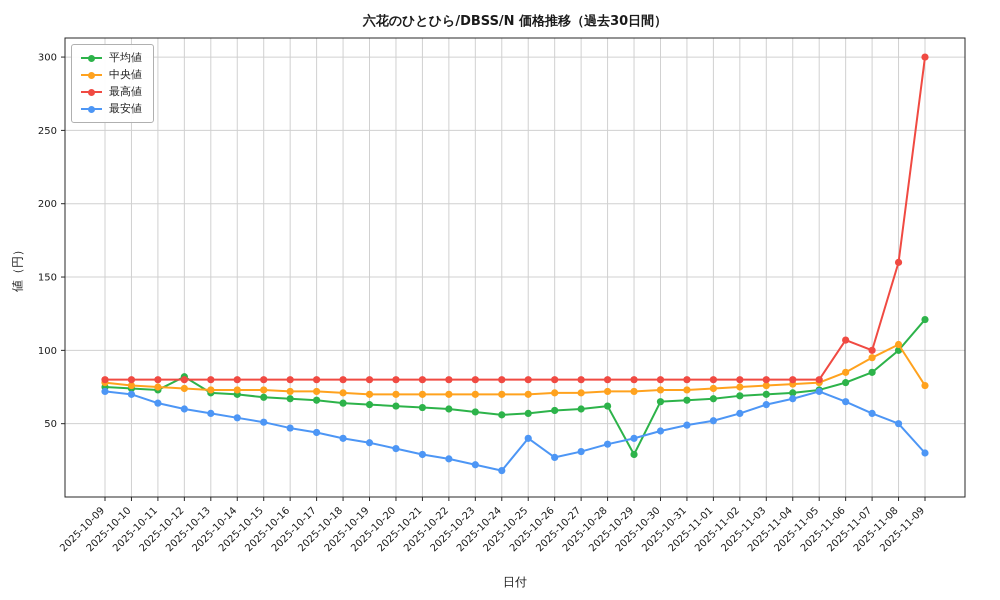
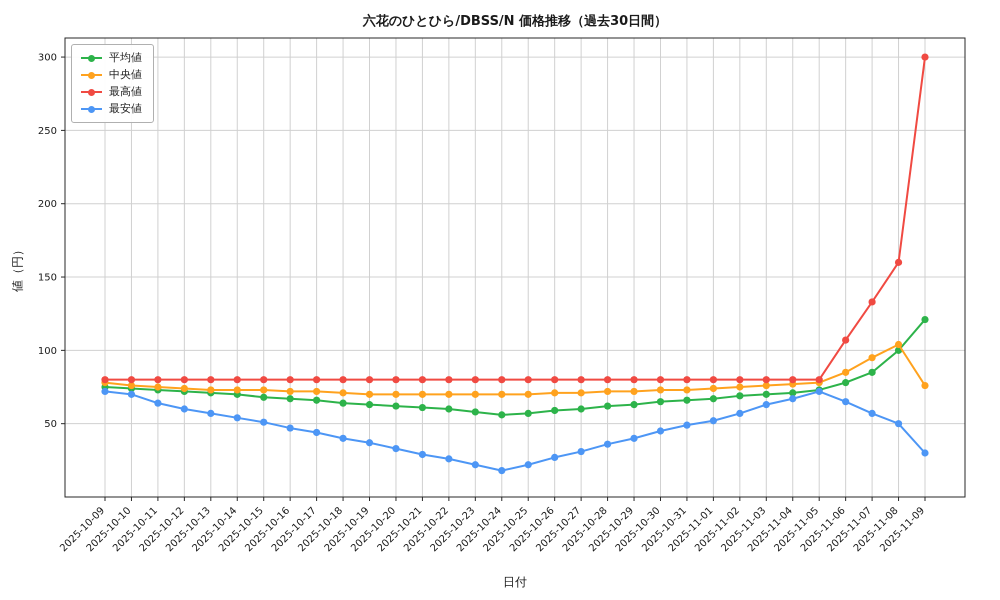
平均値/2025-10-12: 82 -> 72
最安値/2025-10-25: 40 -> 22
平均値/2025-10-29: 29 -> 63
最高値/2025-11-07: 100 -> 133
